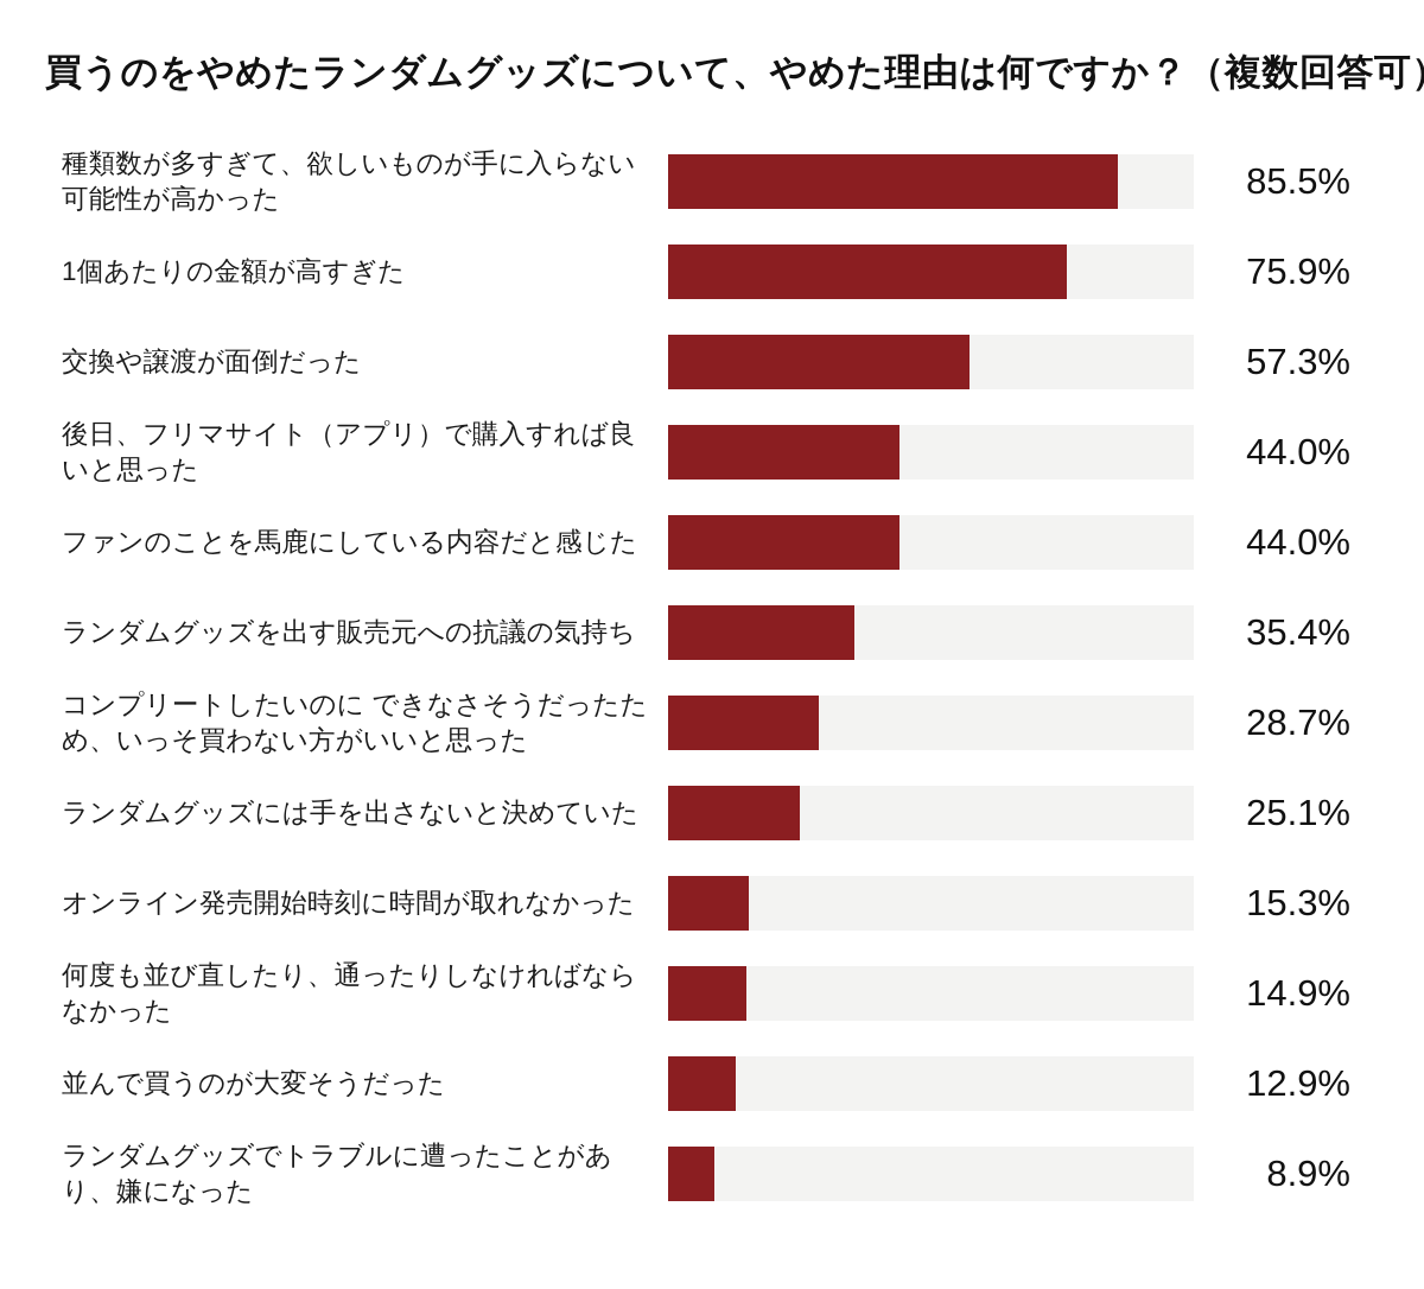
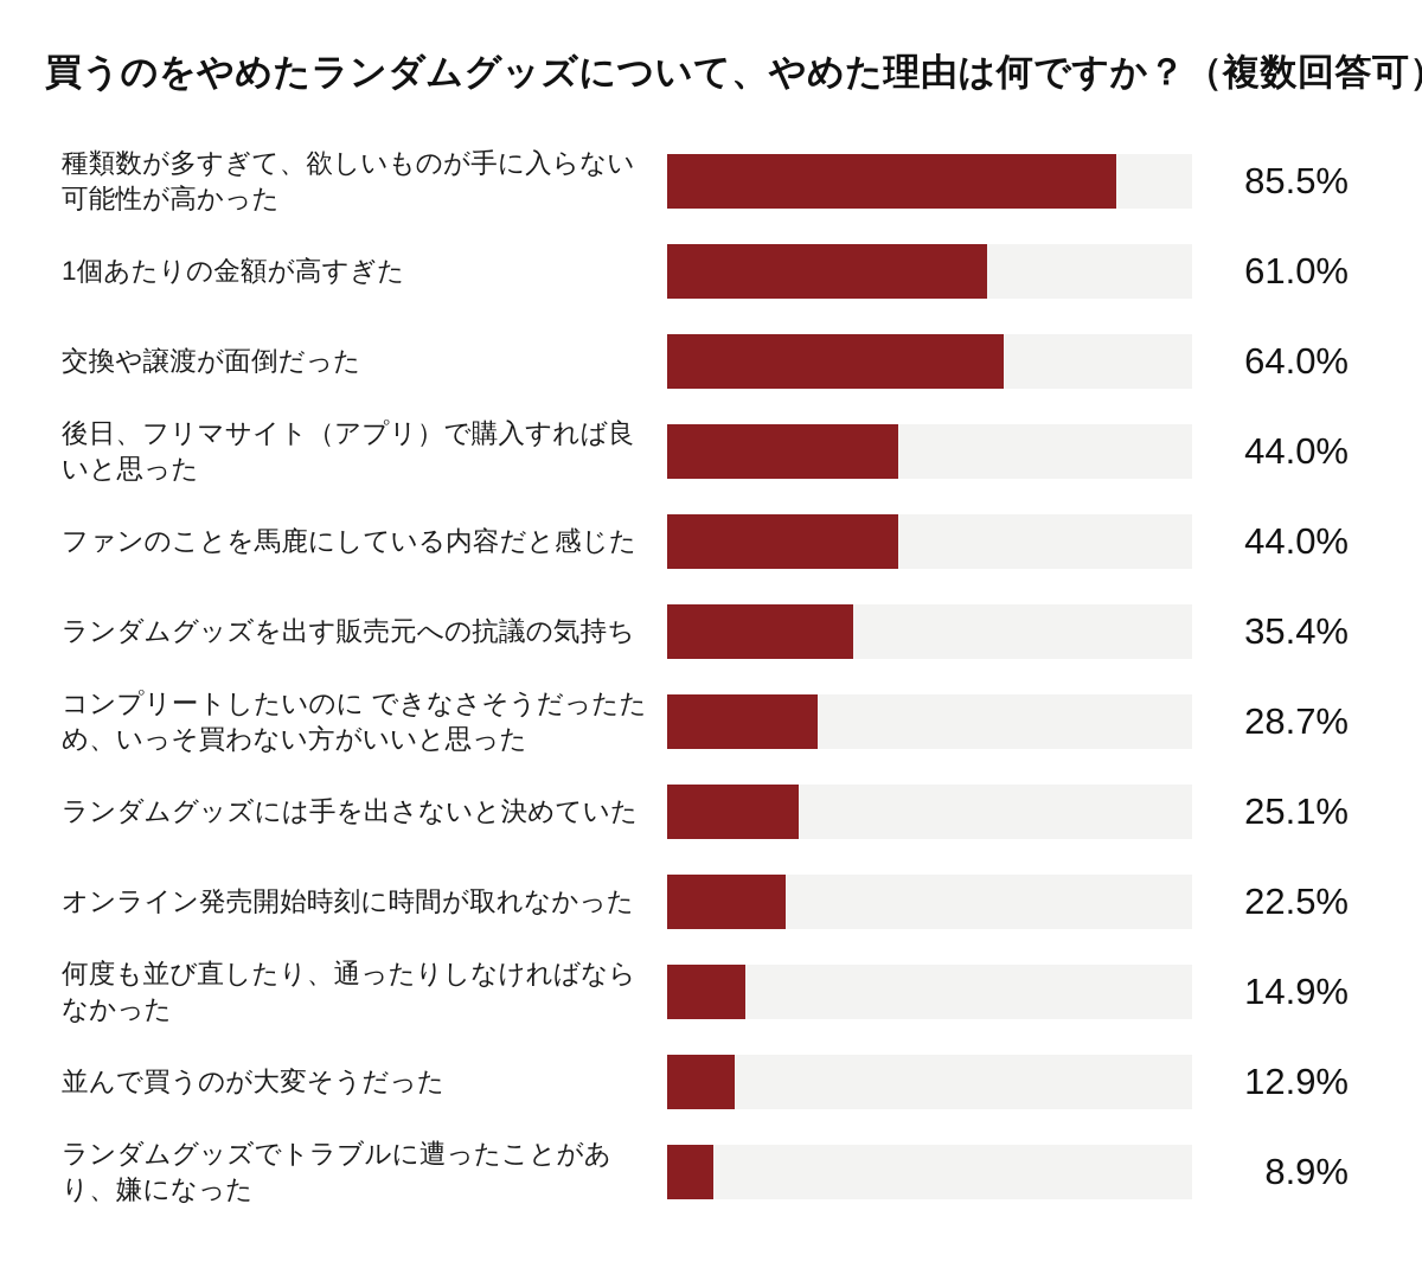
1個あたりの金額が高すぎた: 75.9% -> 61.0%
交換や譲渡が面倒だった: 57.3% -> 64.0%
オンライン発売開始時刻に時間が取れなかった: 15.3% -> 22.5%
